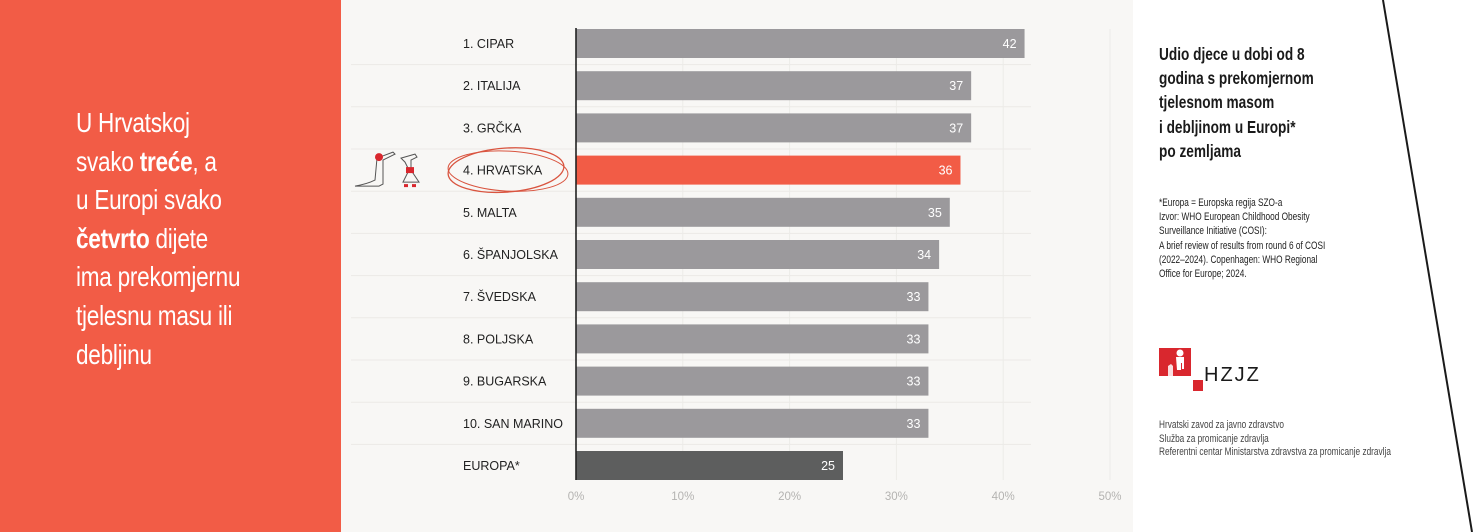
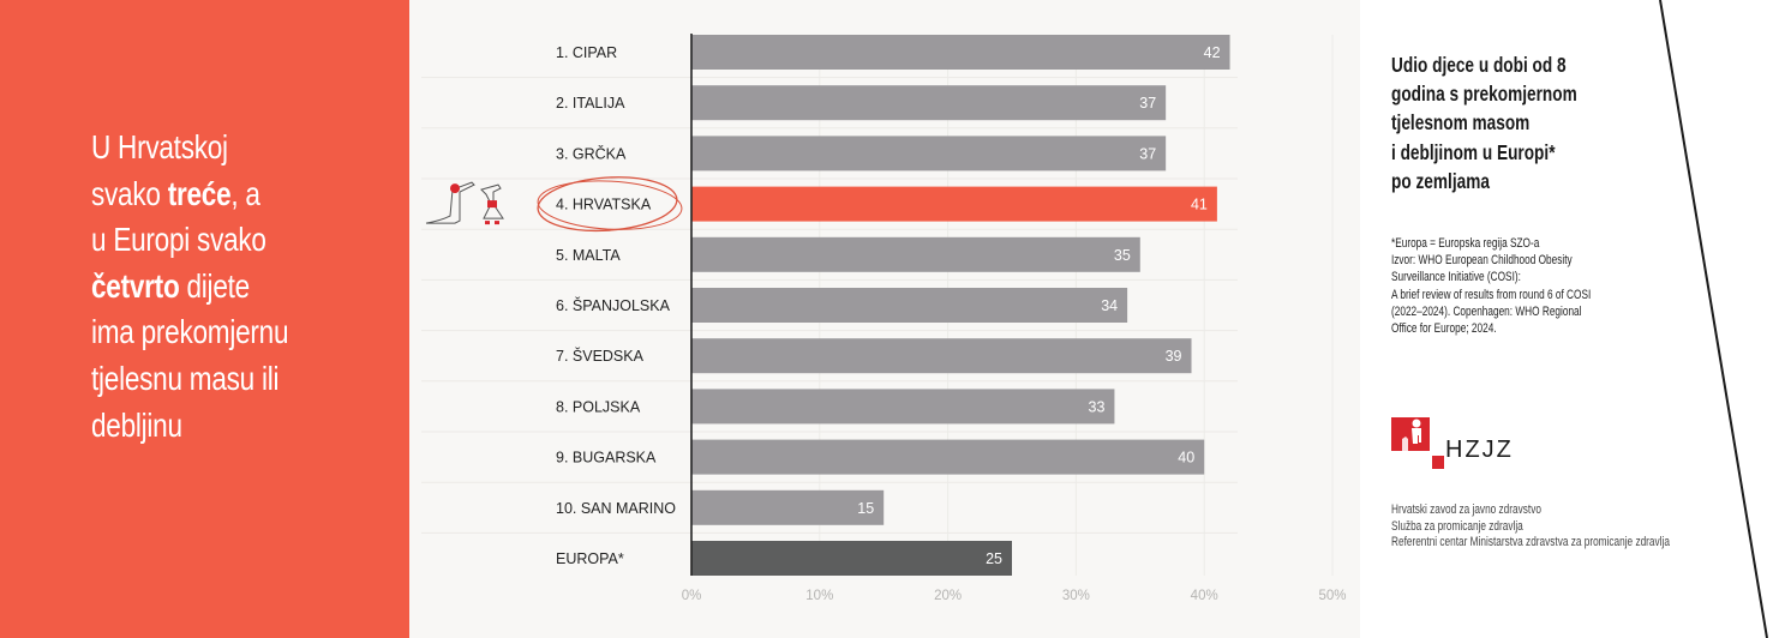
4. HRVATSKA: 36 -> 41
7. ŠVEDSKA: 33 -> 39
9. BUGARSKA: 33 -> 40
10. SAN MARINO: 33 -> 15
